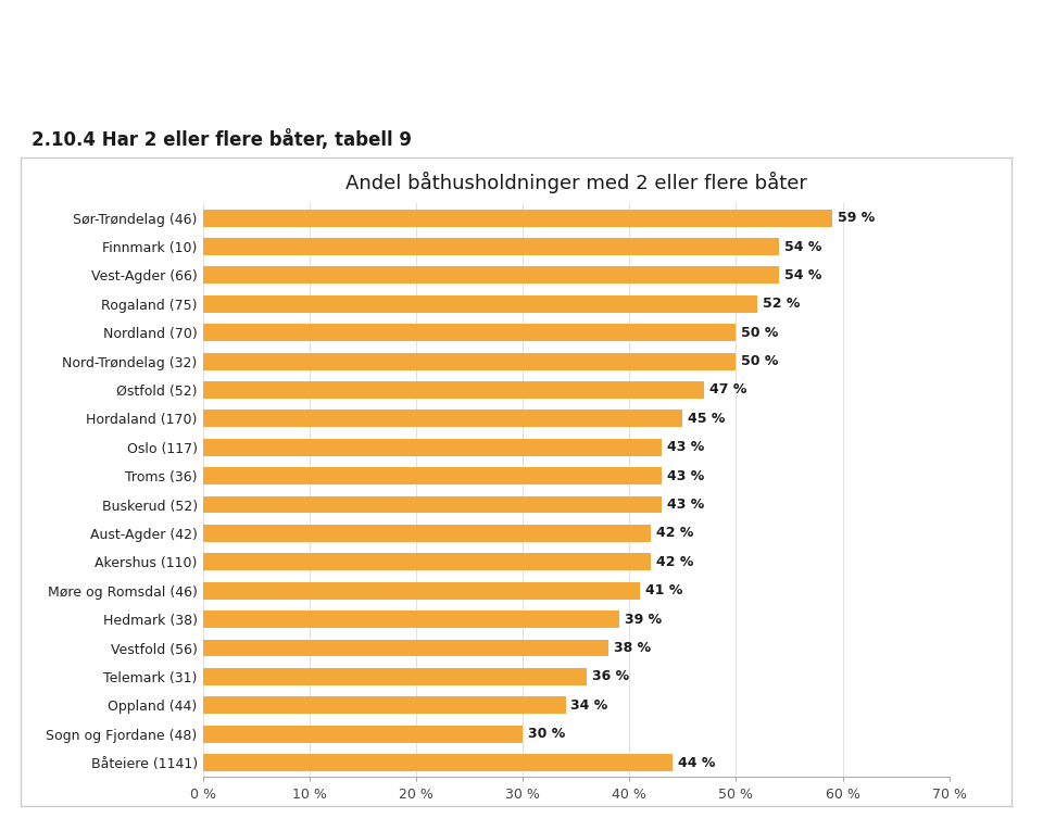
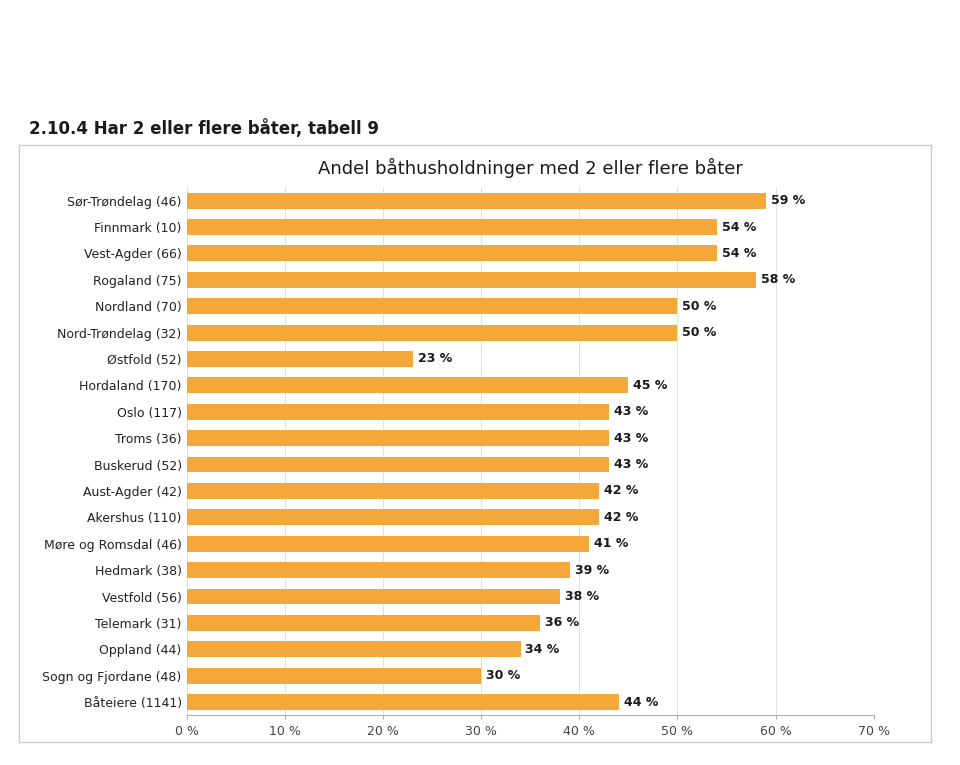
Rogaland (75): 52 -> 58
Østfold (52): 47 -> 23
